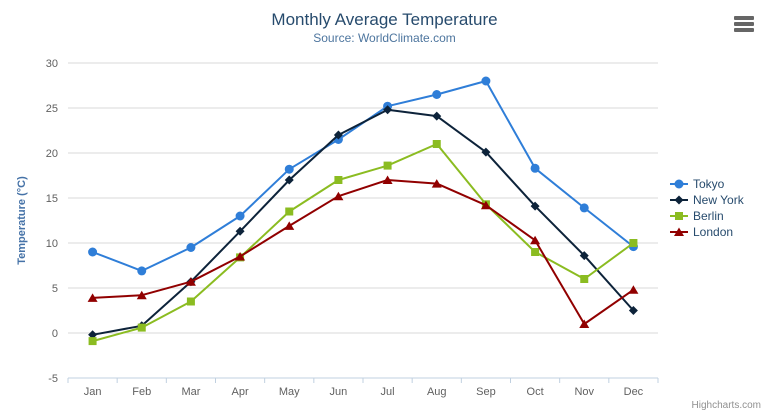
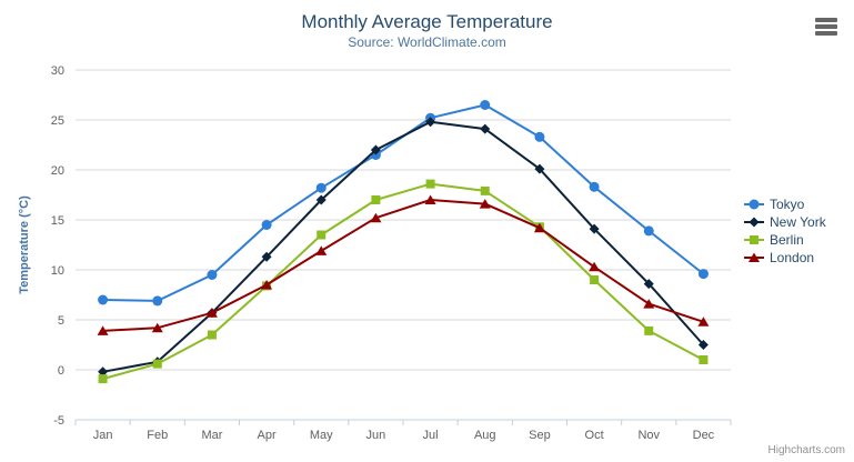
Tokyo/Jan: 9 -> 7
Tokyo/Apr: 13 -> 14
Berlin/Aug: 21 -> 18
Tokyo/Sep: 28 -> 23
Berlin/Nov: 6 -> 4
London/Nov: 1 -> 7
Berlin/Dec: 10 -> 1
